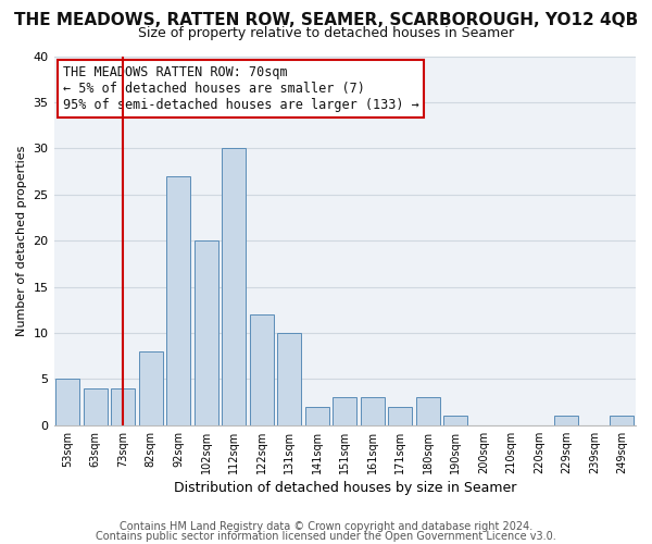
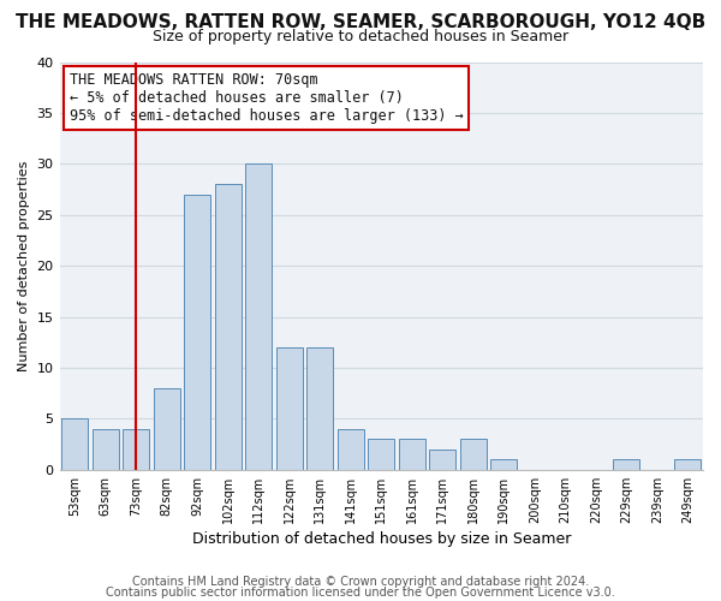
102sqm: 20 -> 28
131sqm: 10 -> 12
141sqm: 2 -> 4
